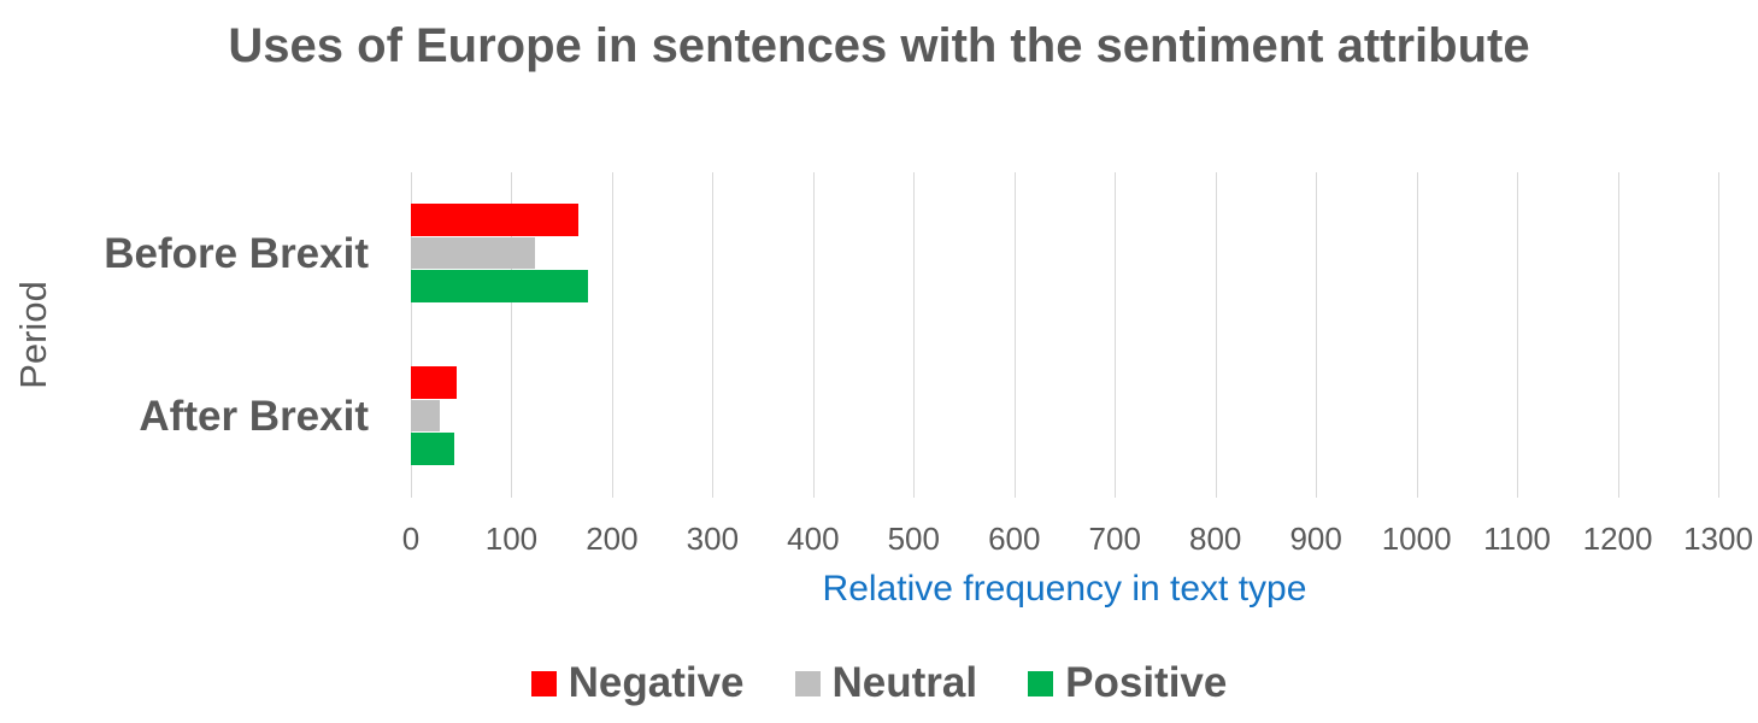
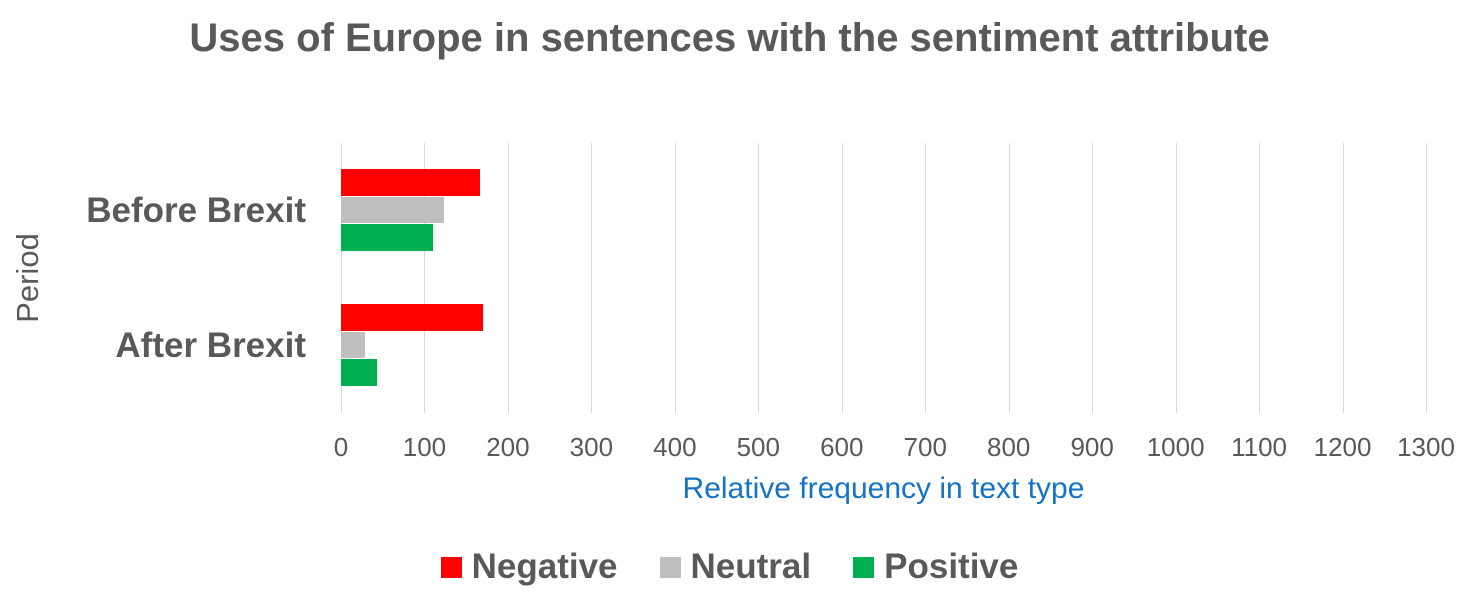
Positive/Before Brexit: 180 -> 110
Negative/After Brexit: 50 -> 170
